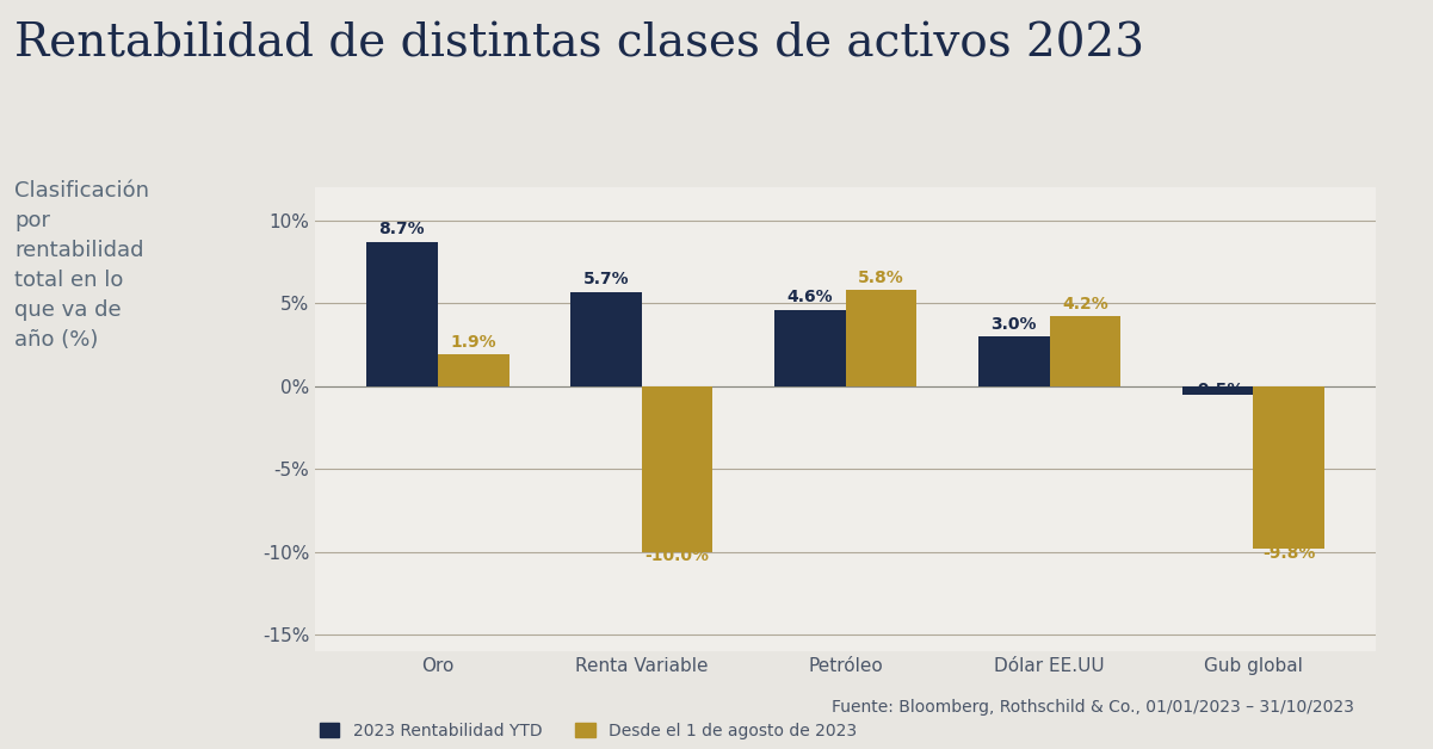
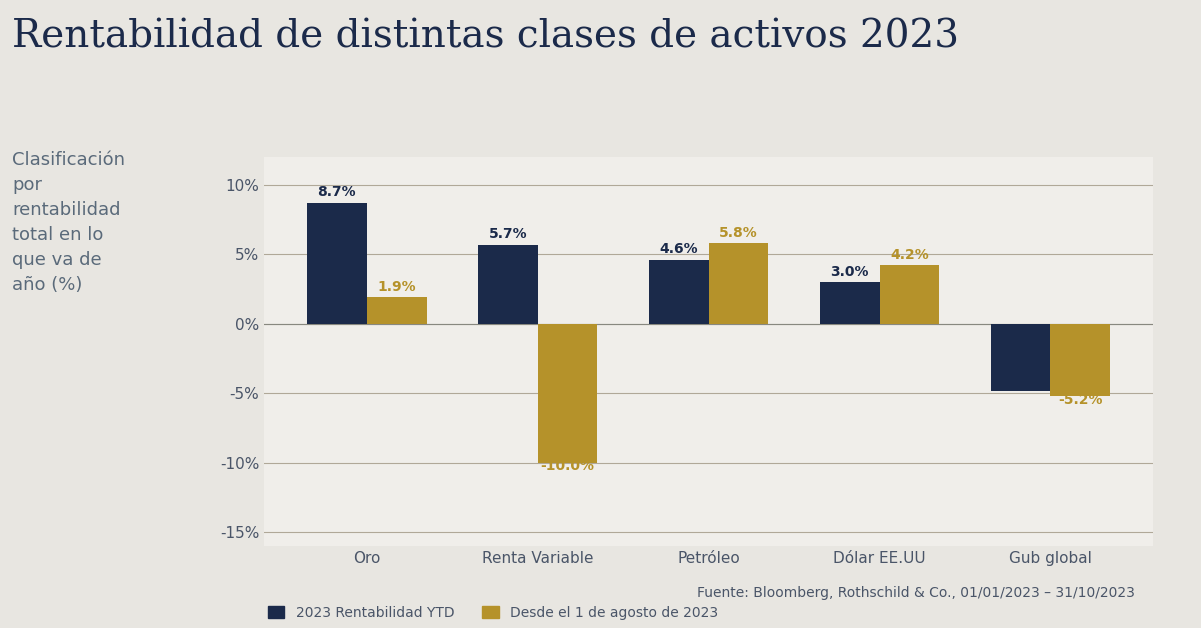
2023 Rentabilidad YTD/Gub global: -0.5% -> -4.8%
Desde el 1 de agosto de 2023/Gub global: -9.8% -> -5.2%
